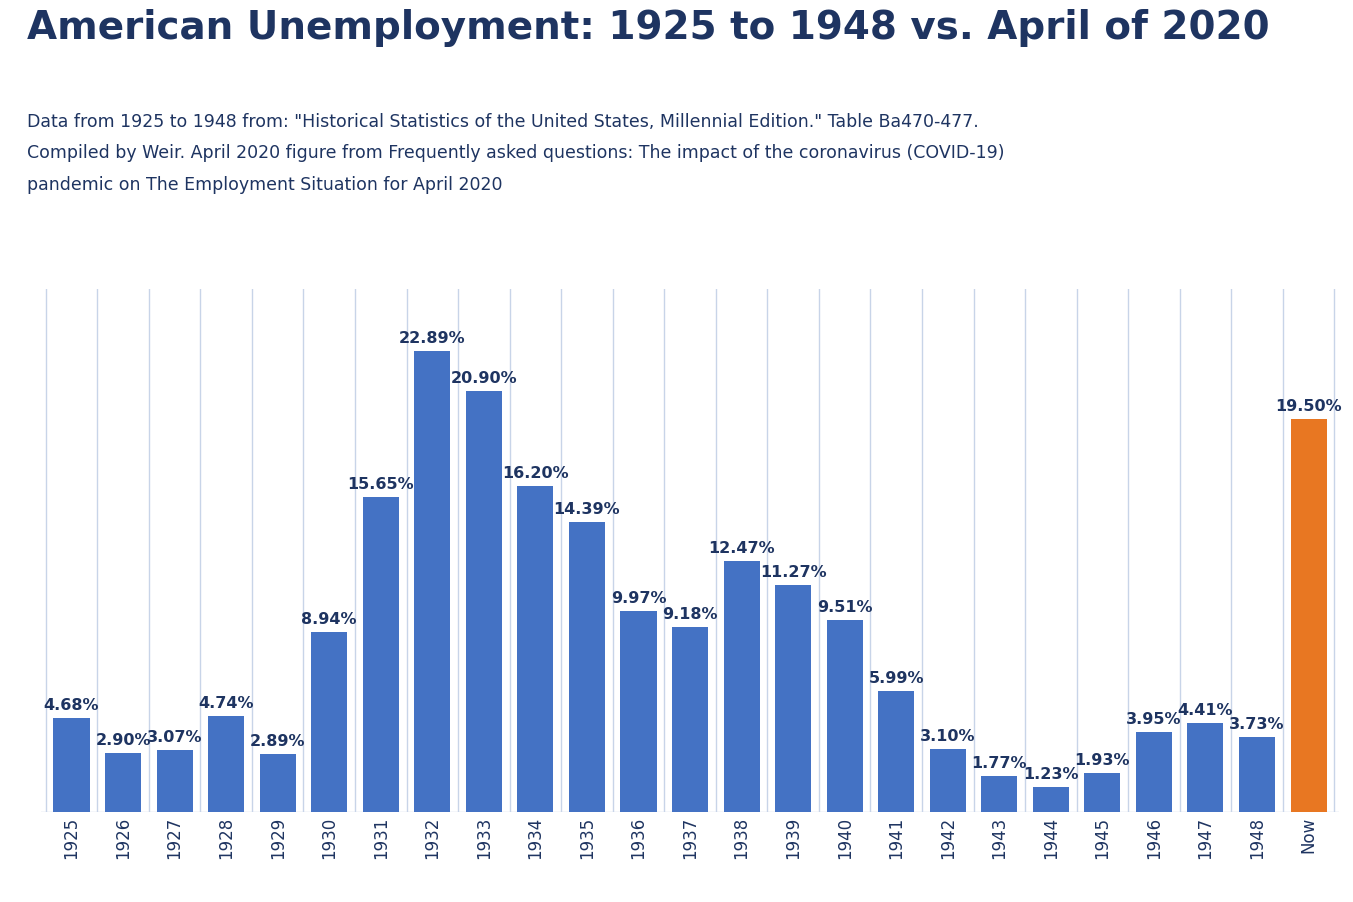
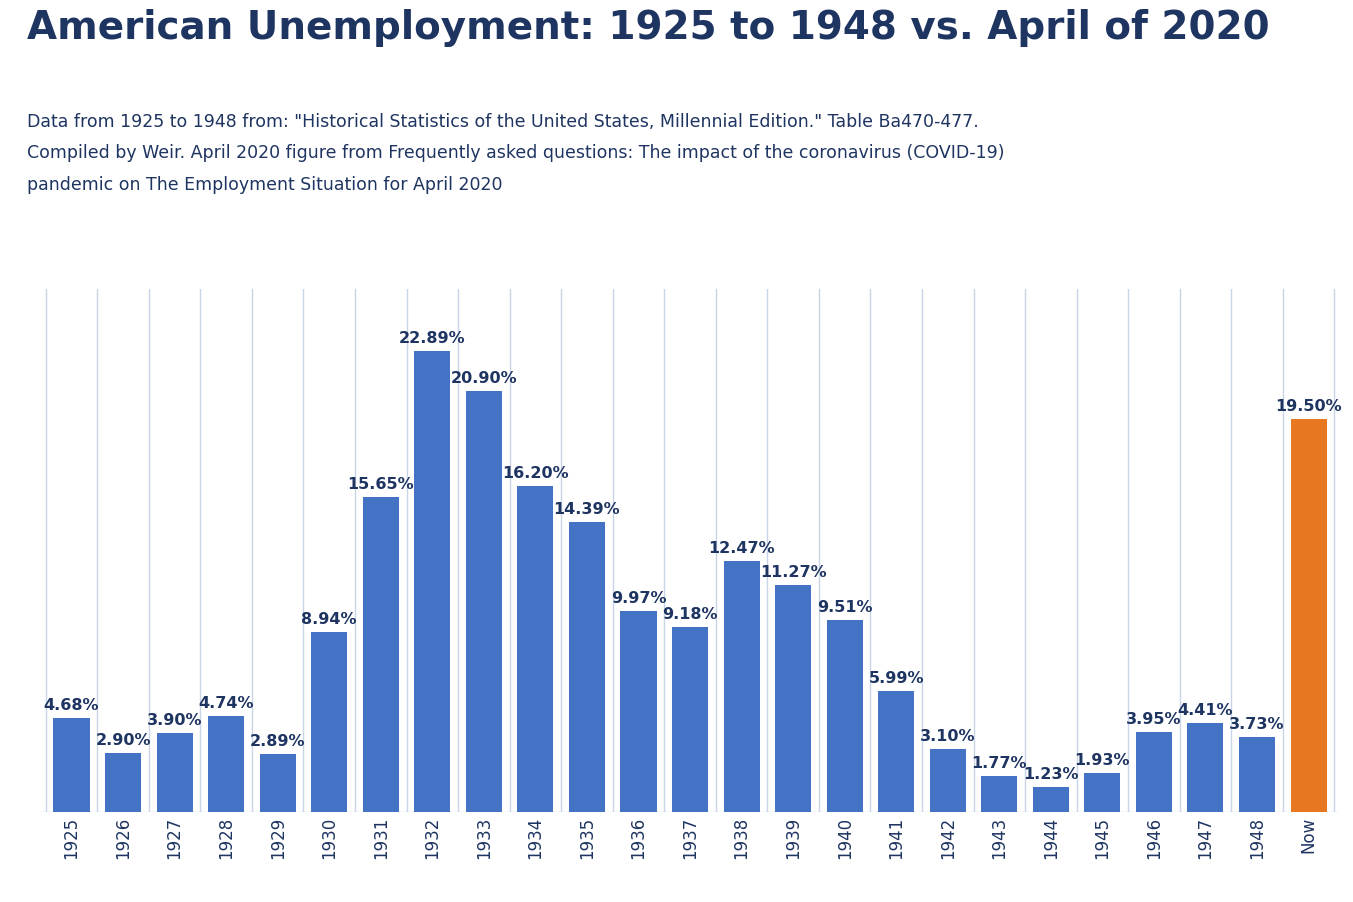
1927: 3.07% -> 3.90%
